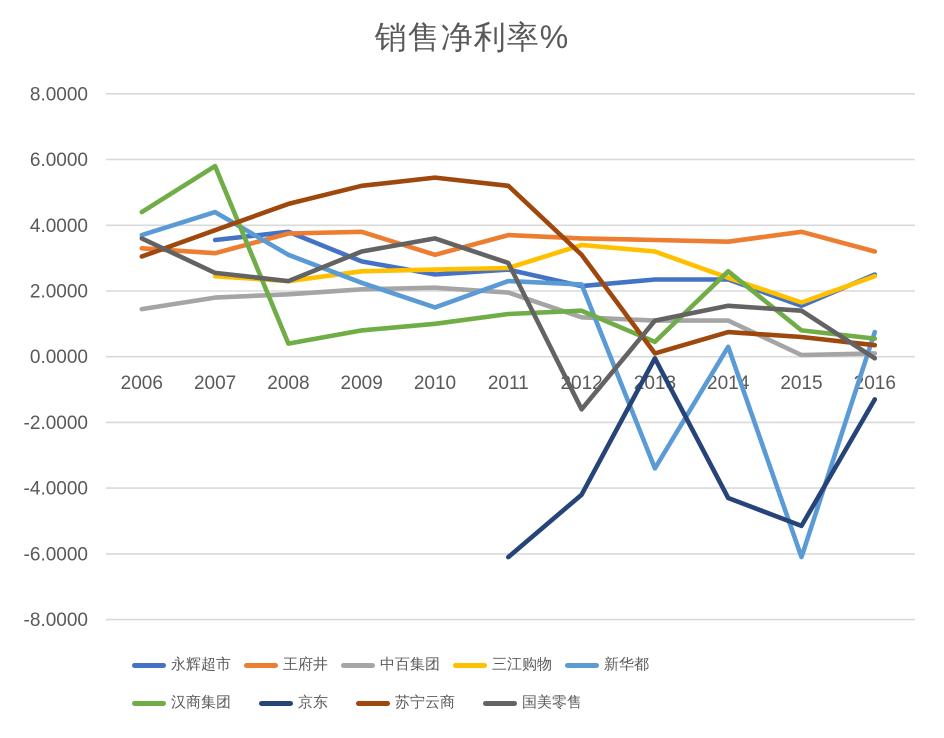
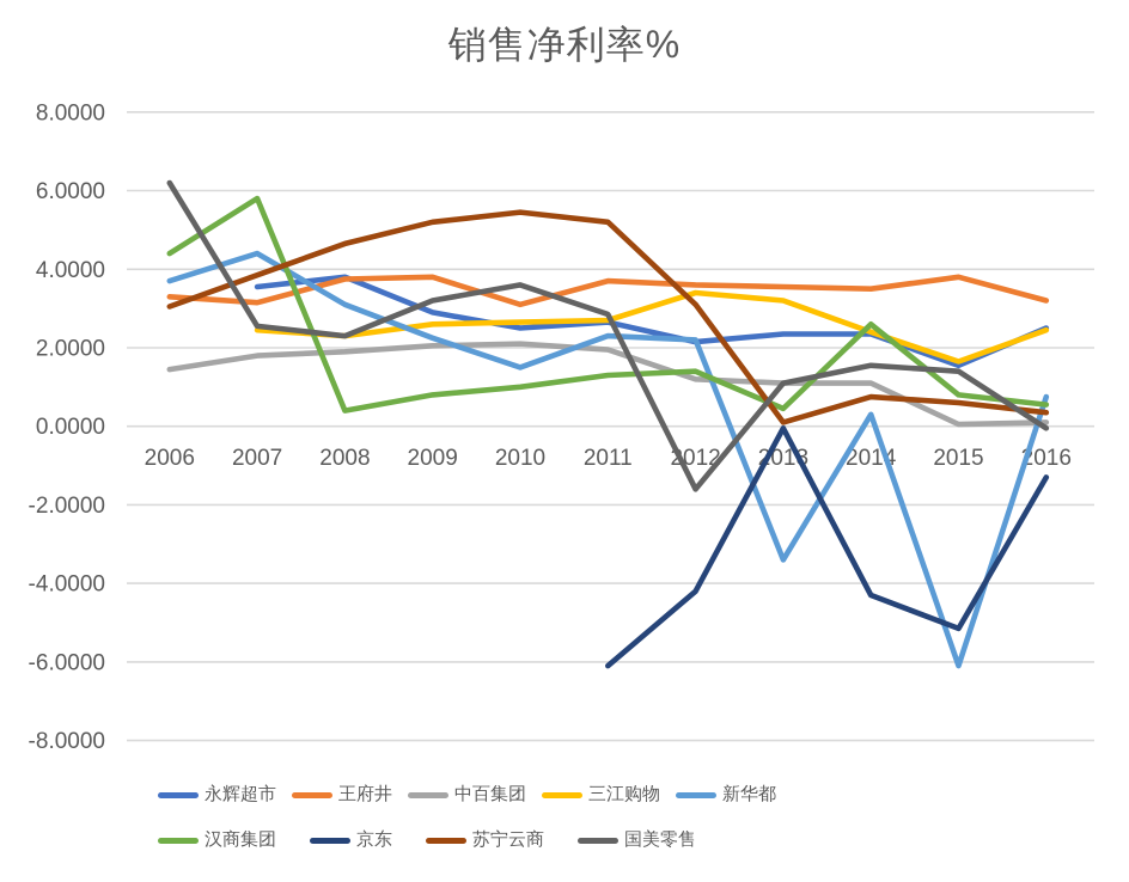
国美零售/2006: 3.6 -> 6.2
